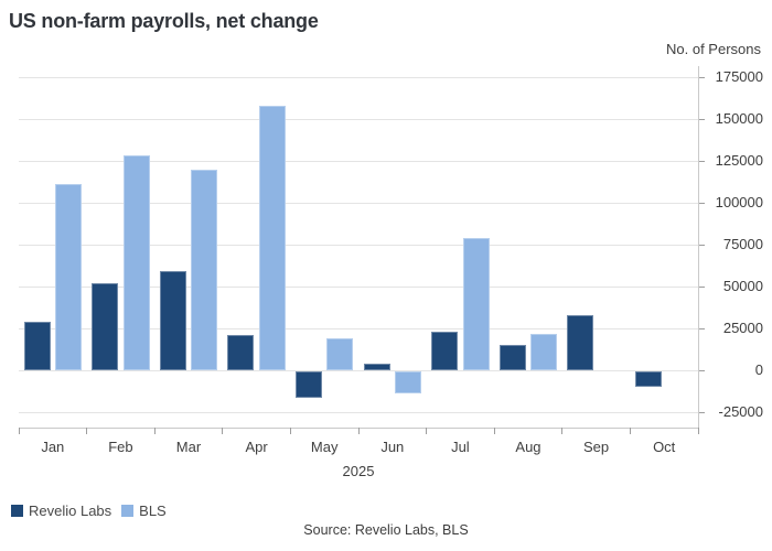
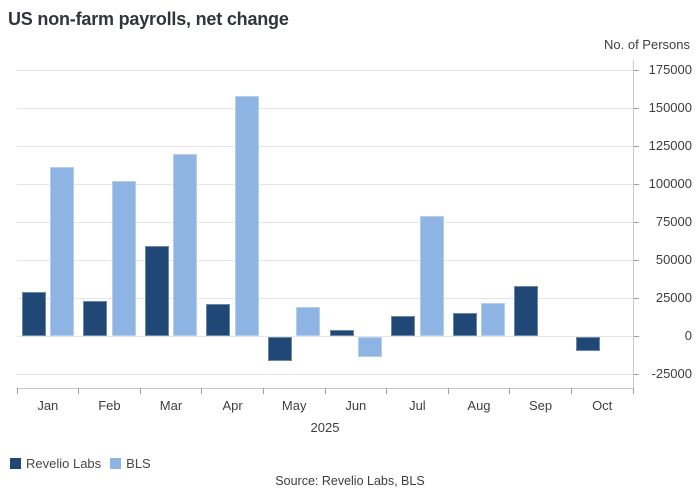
Revelio Labs/Feb: 52000 -> 23000
BLS/Feb: 128000 -> 102000
Revelio Labs/Jul: 23000 -> 13000
